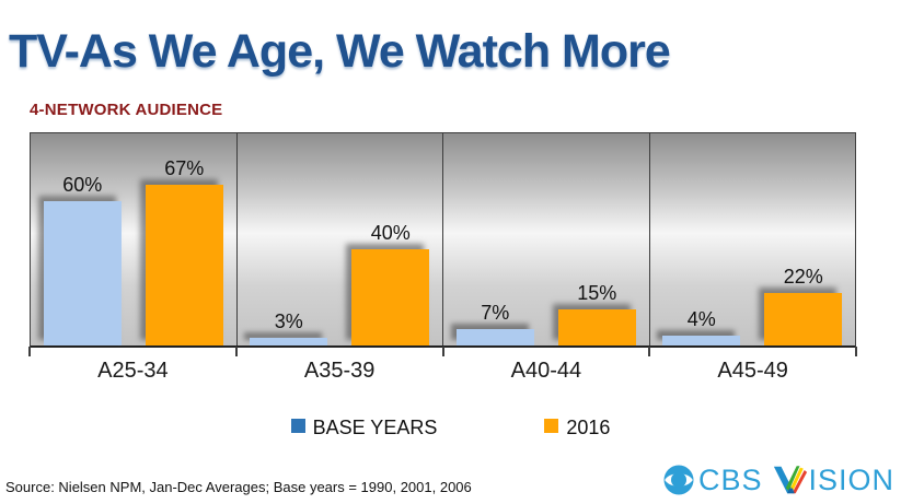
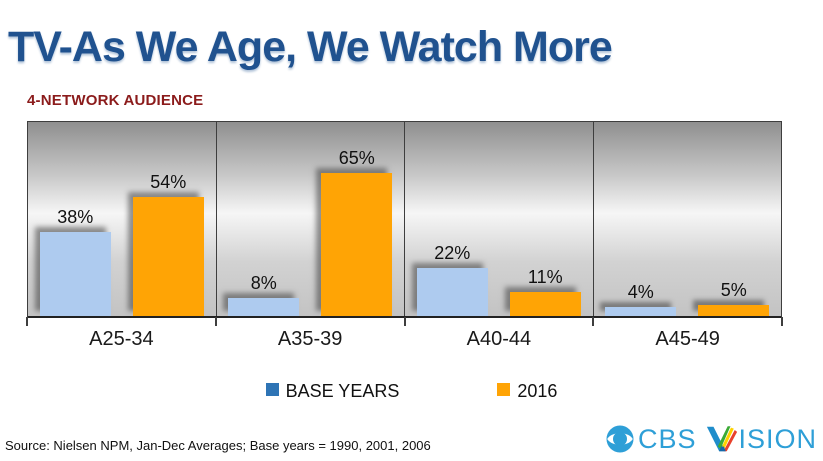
BASE YEARS/A25-34: 60% -> 38%
2016/A25-34: 67% -> 54%
BASE YEARS/A35-39: 3% -> 8%
2016/A35-39: 40% -> 65%
BASE YEARS/A40-44: 7% -> 22%
2016/A40-44: 15% -> 11%
2016/A45-49: 22% -> 5%
